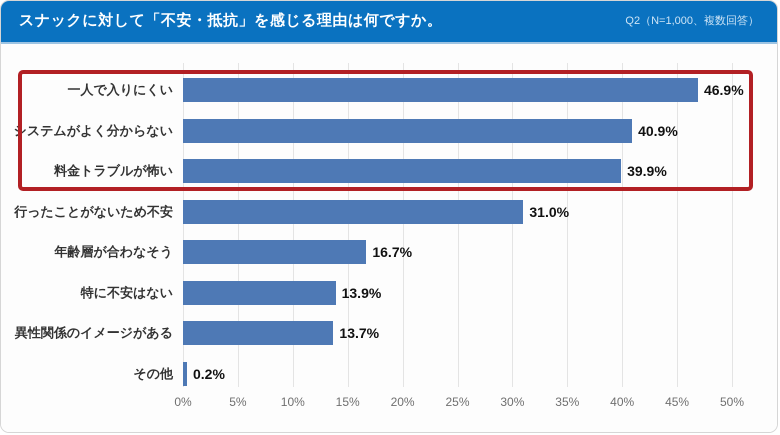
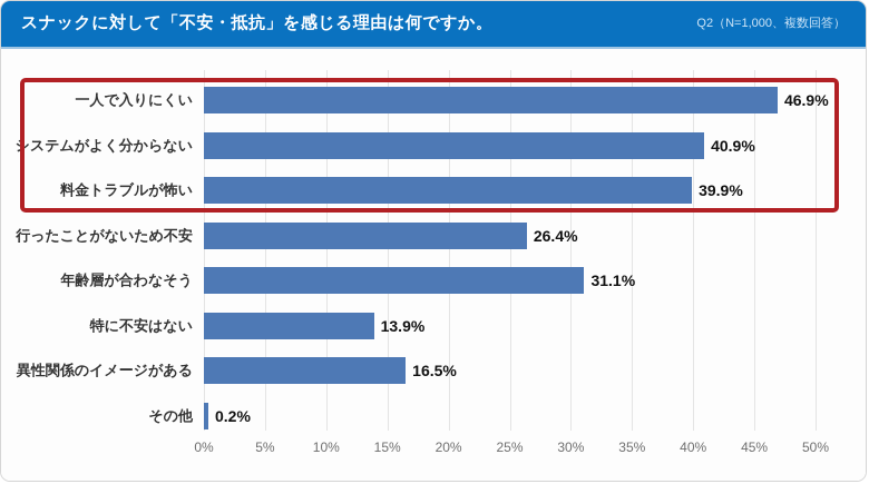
行ったことがないため不安: 31.0% -> 26.4%
年齢層が合わなそう: 16.7% -> 31.1%
異性関係のイメージがある: 13.7% -> 16.5%
